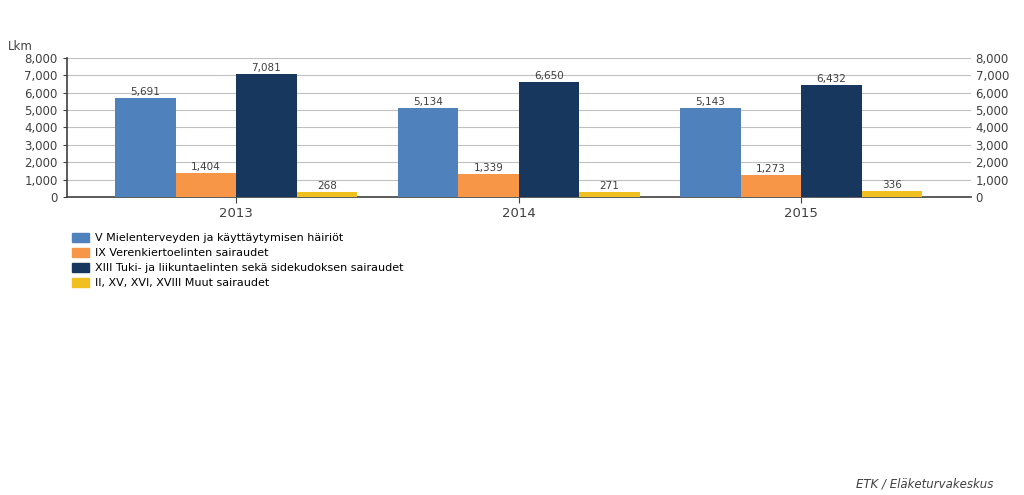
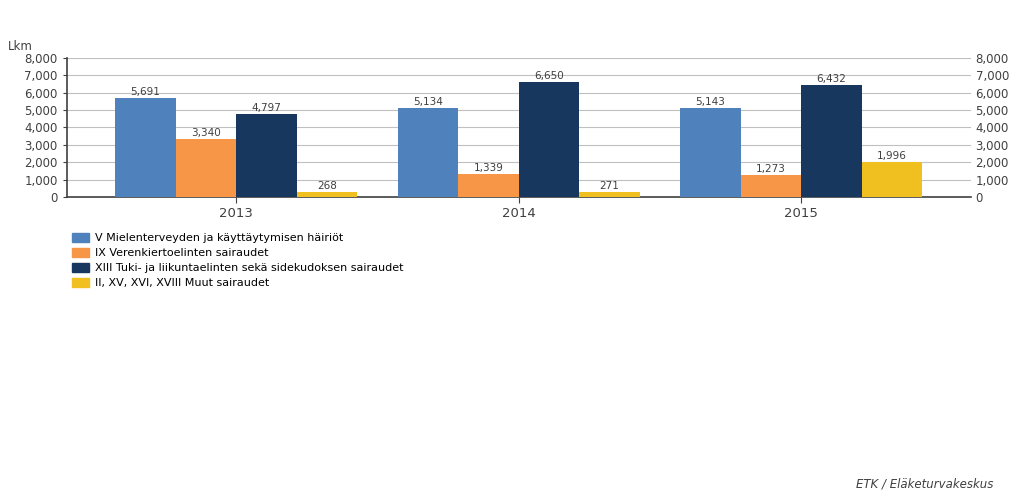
IX Verenkiertoelinten sairaudet/2013: 1,404 -> 3,340
XIII Tuki- ja liikuntaelinten sekä sidekudoksen sairaudet/2013: 7,081 -> 4,797
II, XV, XVI, XVIII Muut sairaudet/2015: 336 -> 1,996
